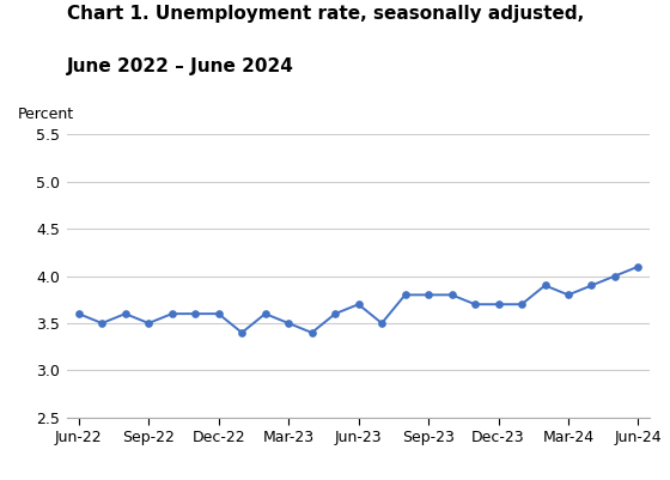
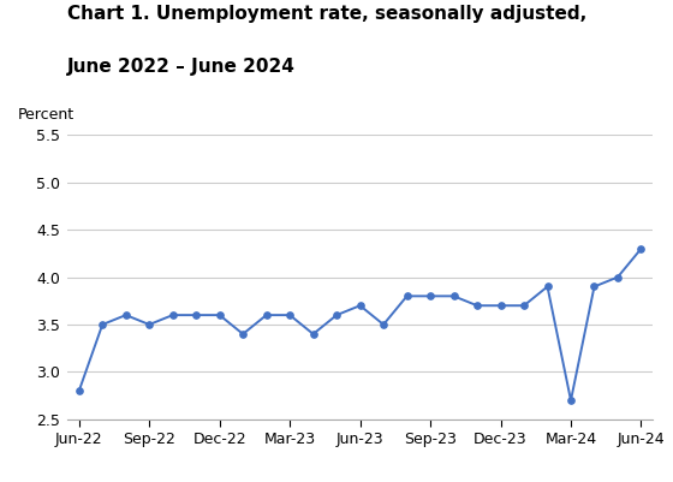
Jun-22: 3.6 -> 2.8
Mar-23: 3.5 -> 3.6
Mar-24: 3.8 -> 2.7
Jun-24: 4.1 -> 4.3
